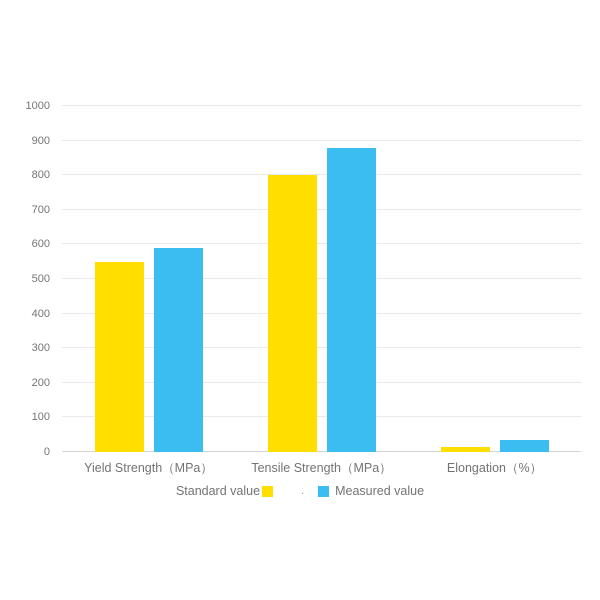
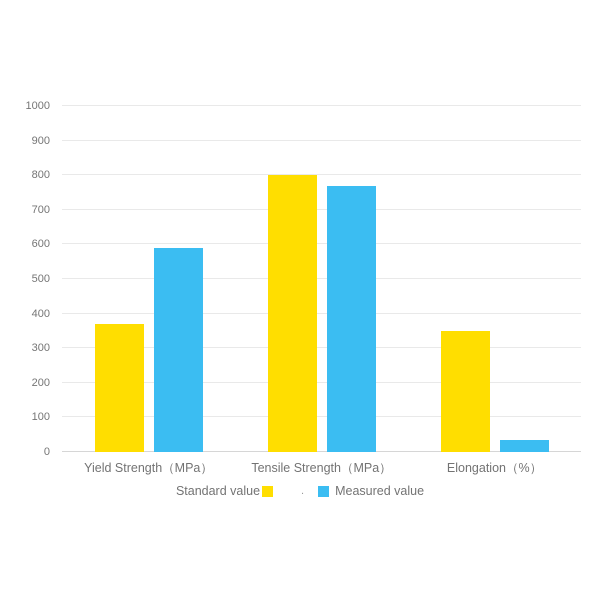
Standard value/Yield Strength（MPa）: 550 -> 370
Measured value/Tensile Strength（MPa）: 880 -> 770
Standard value/Elongation（%）: 20 -> 350
